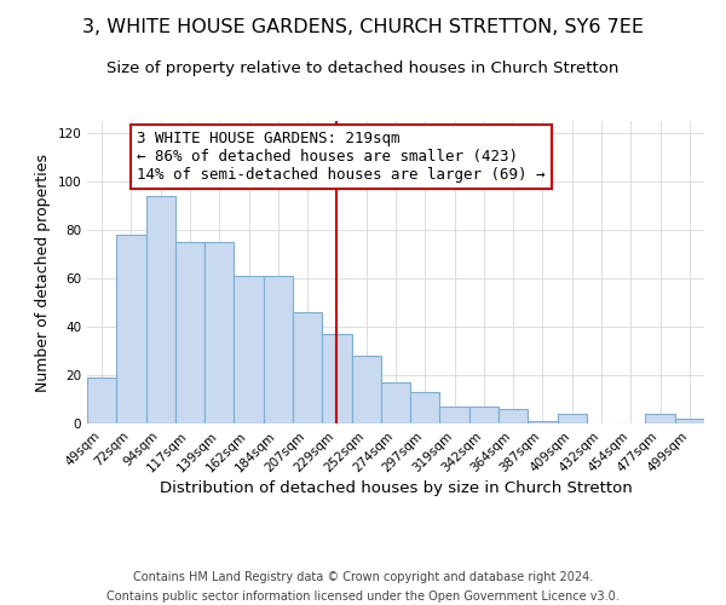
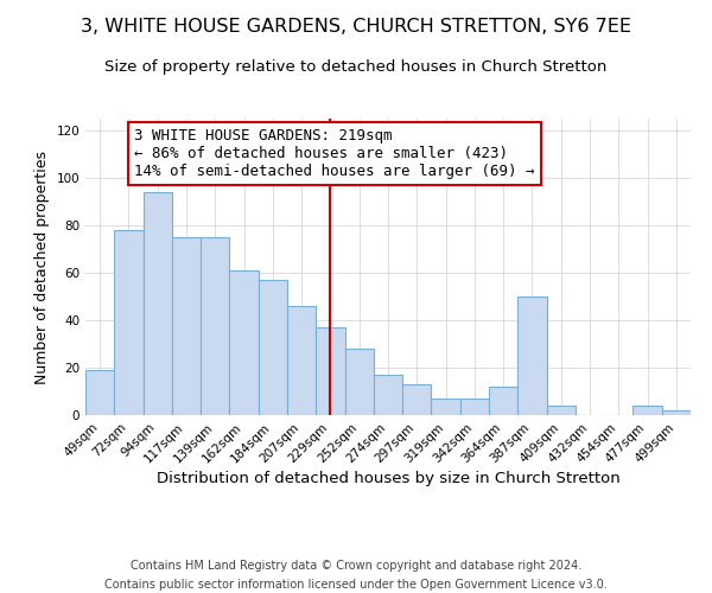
184sqm: 61 -> 57
364sqm: 6 -> 12
387sqm: 1 -> 50
